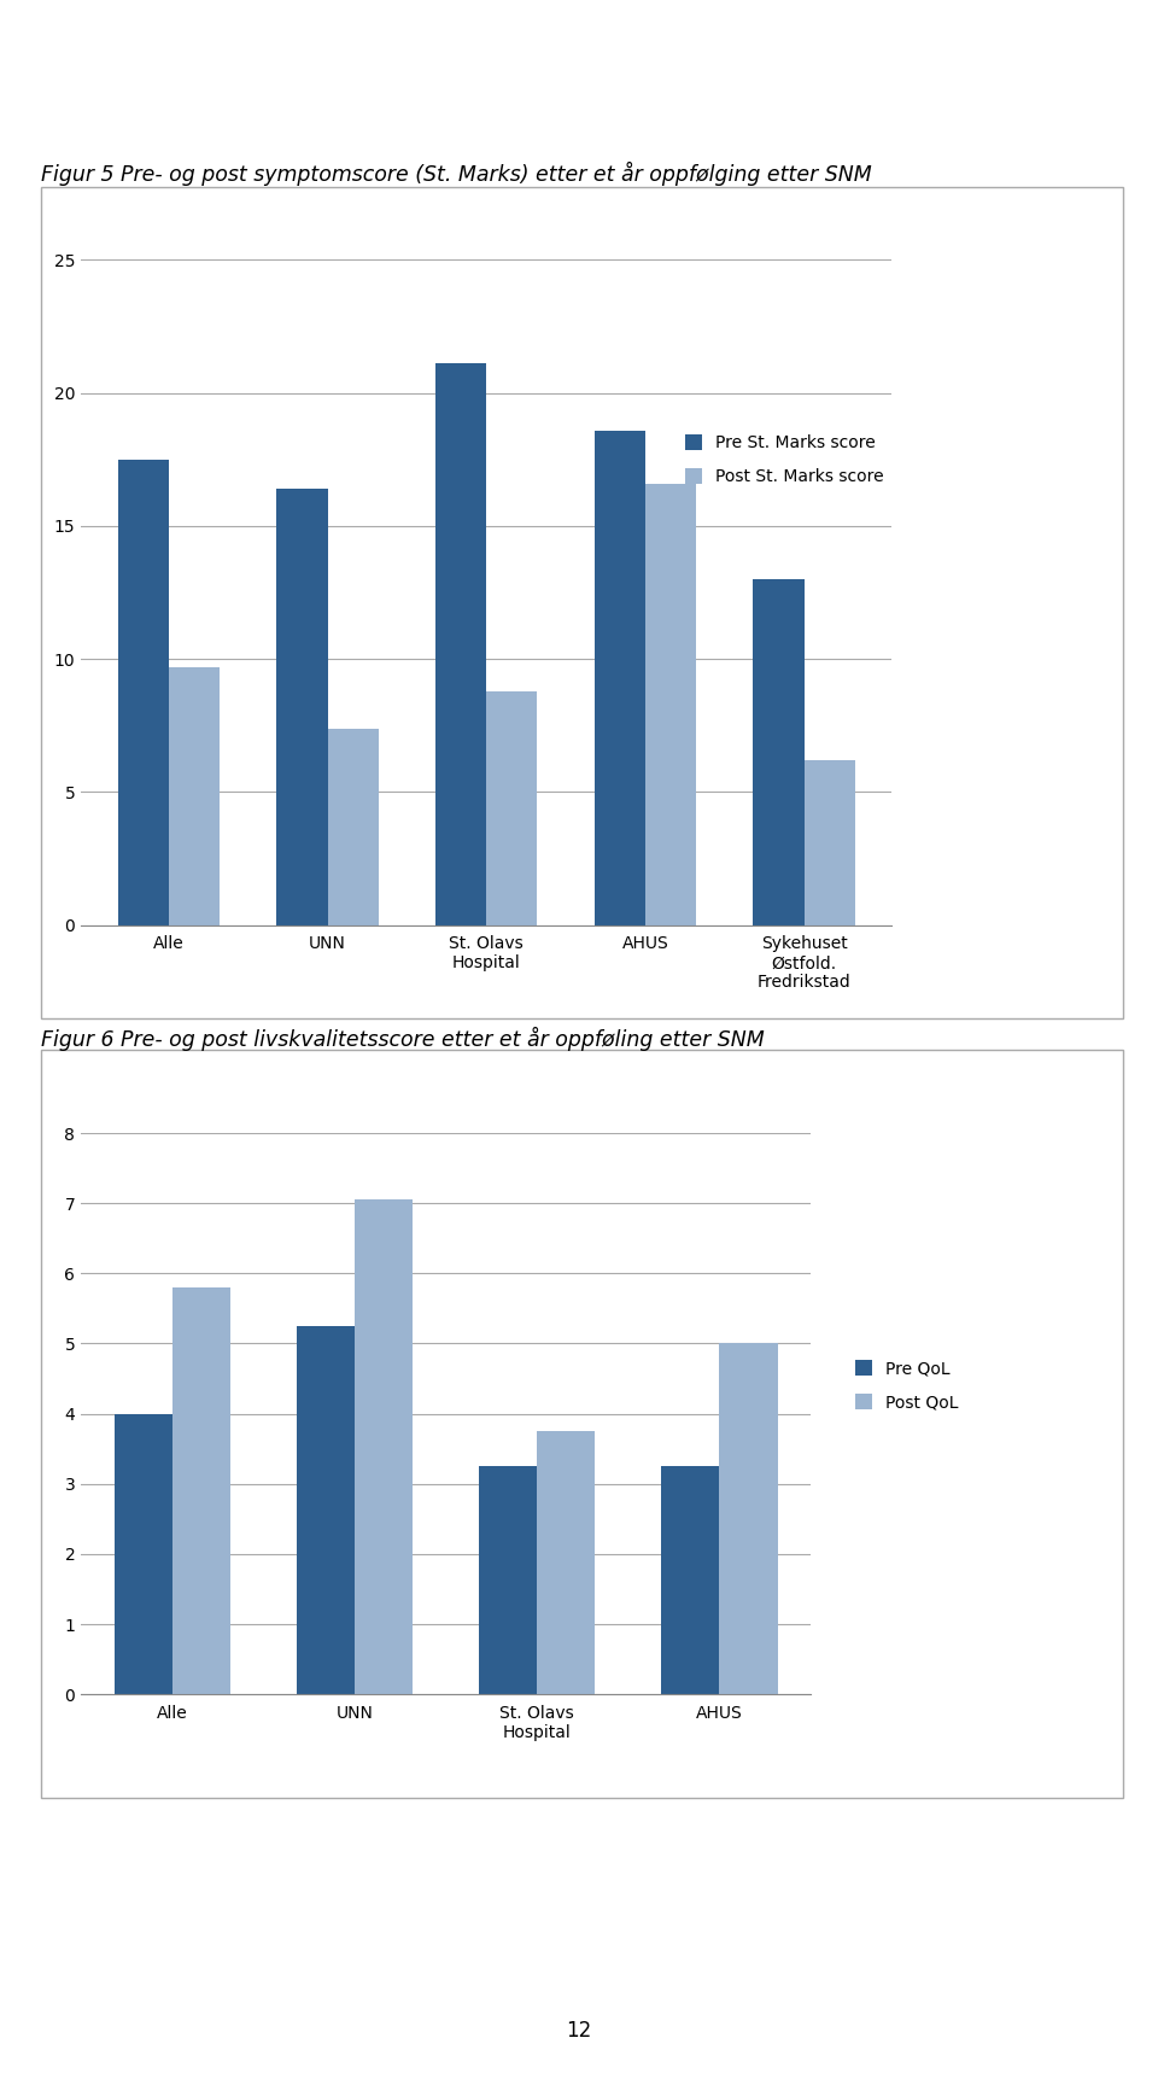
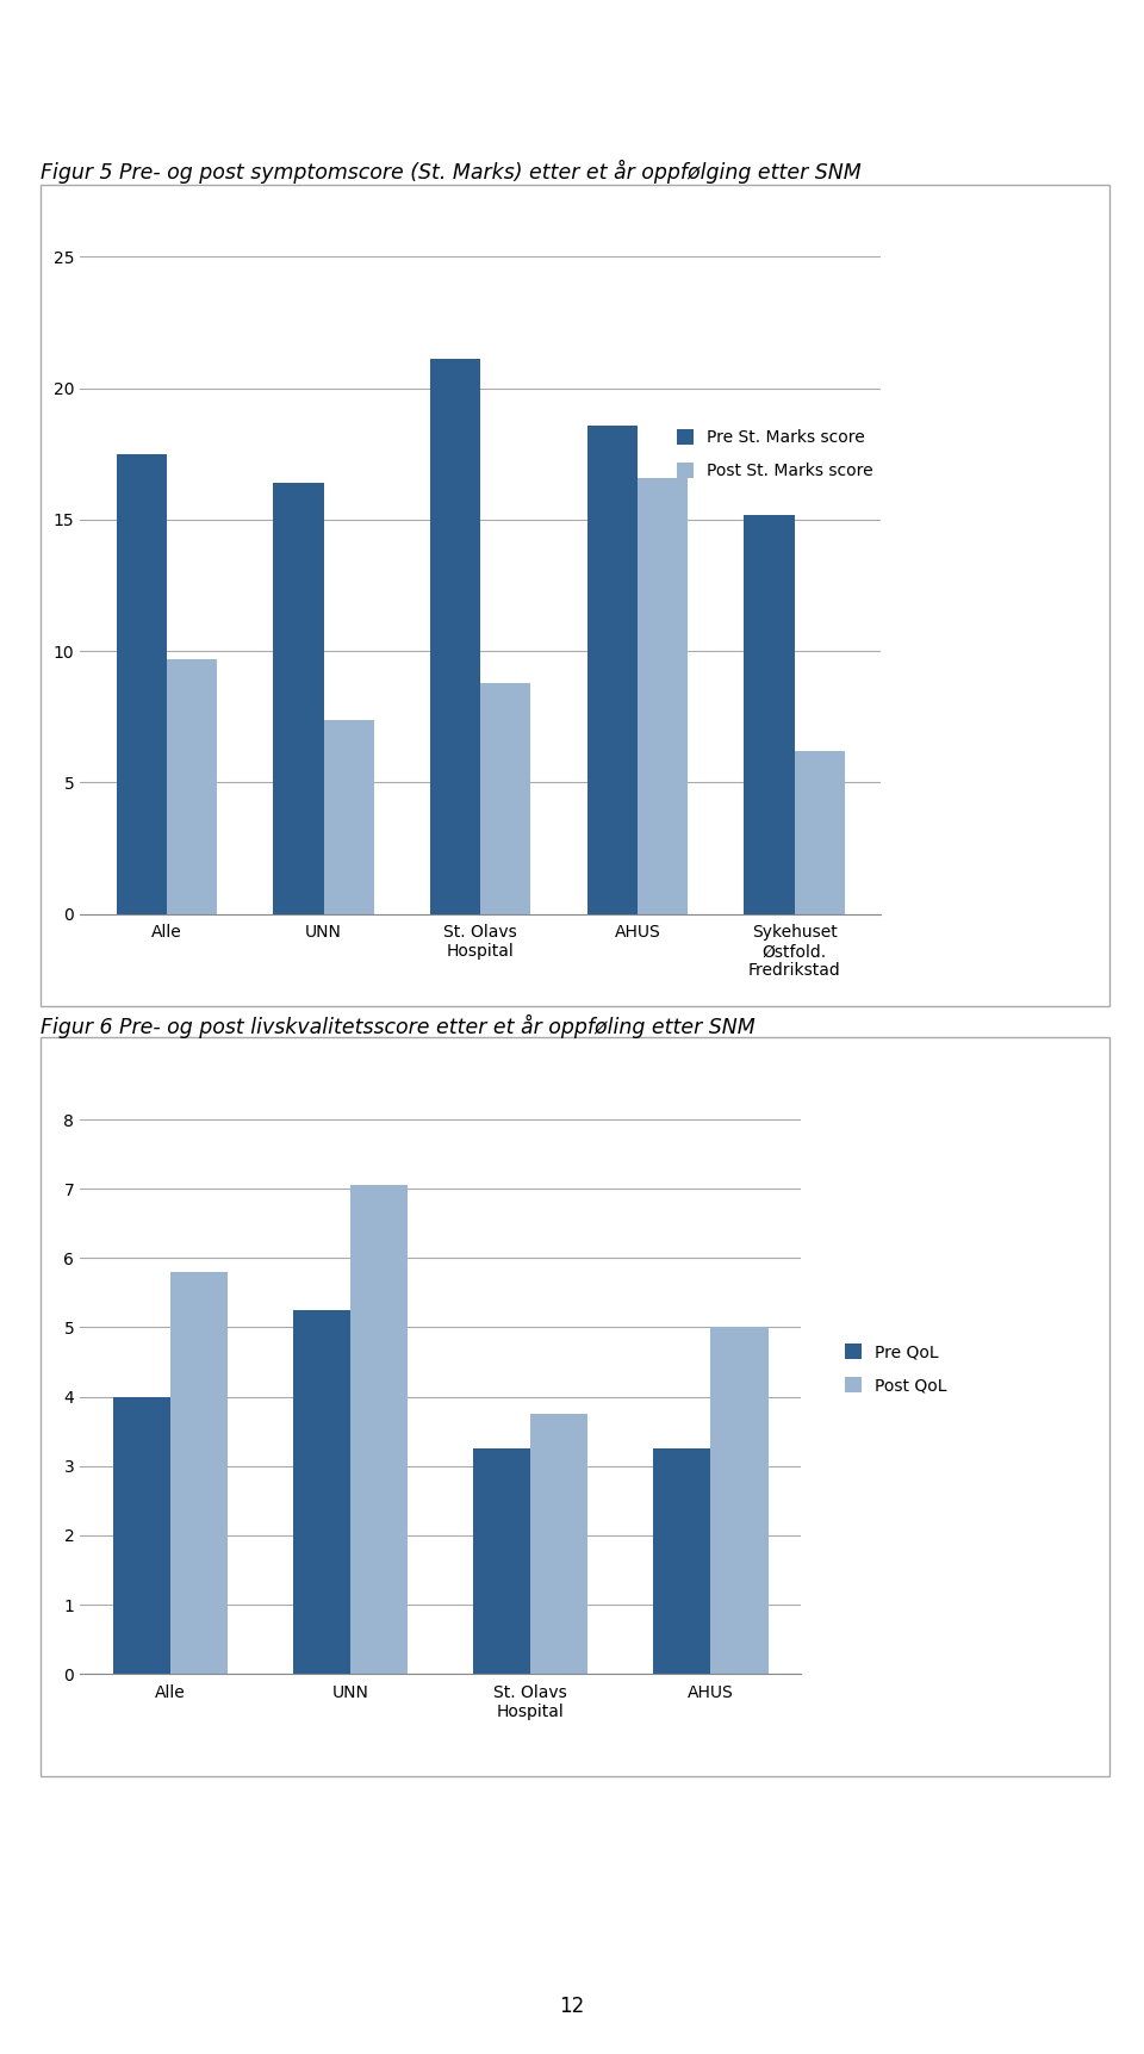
Pre St. Marks score/Sykehuset Østfold. Fredrikstad: 13.0 -> 15.2
